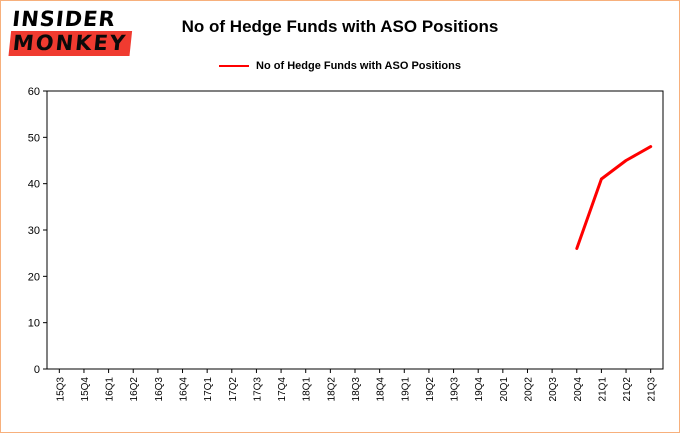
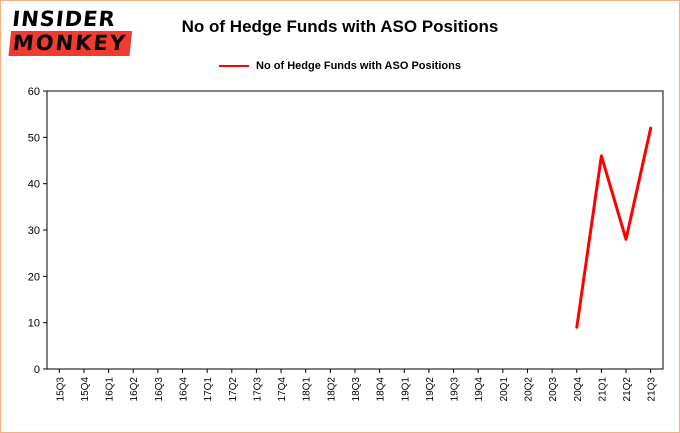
20Q4: 26 -> 9
21Q1: 41 -> 46
21Q2: 45 -> 28
21Q3: 48 -> 52
